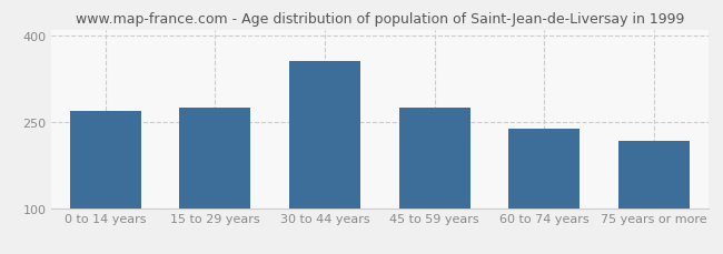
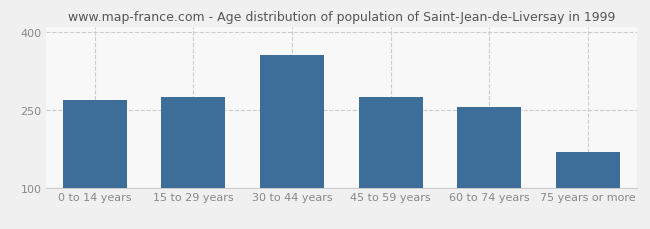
60 to 74 years: 238 -> 255
75 years or more: 216 -> 168
